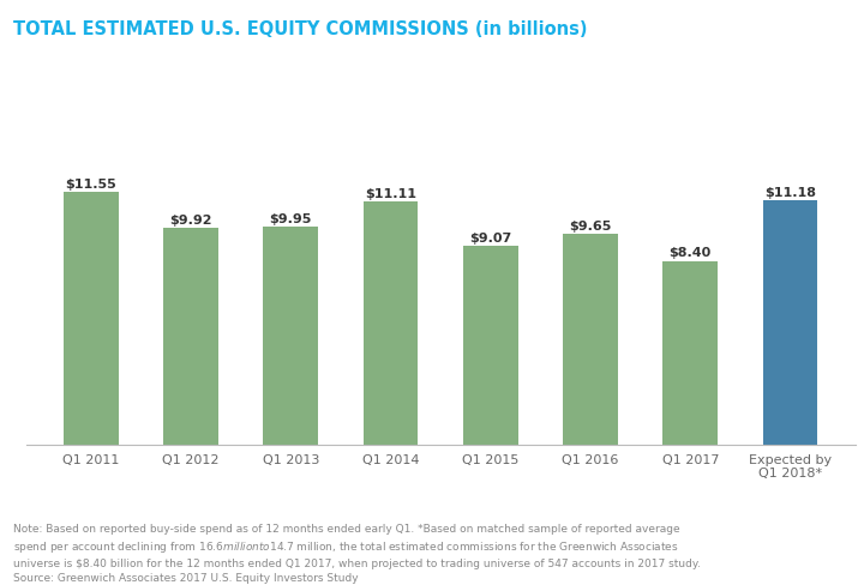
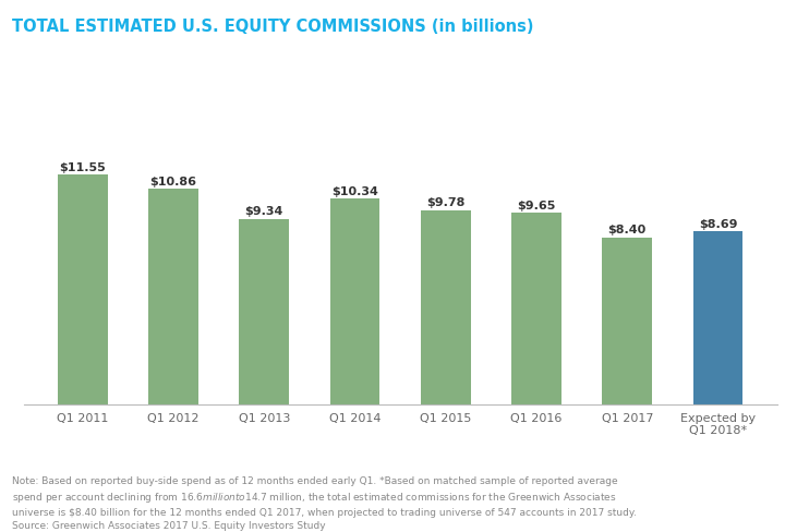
Q1 2012: $9.92 -> $10.86
Q1 2013: $9.95 -> $9.34
Q1 2014: $11.11 -> $10.34
Q1 2015: $9.07 -> $9.78
Expected by Q1 2018*: $11.18 -> $8.69
